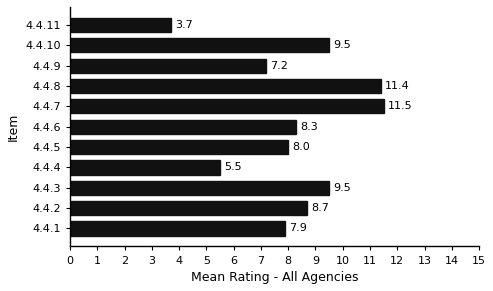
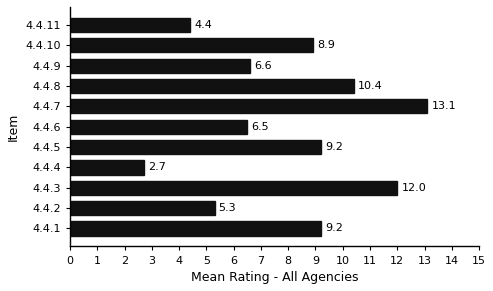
4.4.11: 3.7 -> 4.4
4.4.10: 9.5 -> 8.9
4.4.9: 7.2 -> 6.6
4.4.8: 11.4 -> 10.4
4.4.7: 11.5 -> 13.1
4.4.6: 8.3 -> 6.5
4.4.5: 8.0 -> 9.2
4.4.4: 5.5 -> 2.7
4.4.3: 9.5 -> 12.0
4.4.2: 8.7 -> 5.3
4.4.1: 7.9 -> 9.2
